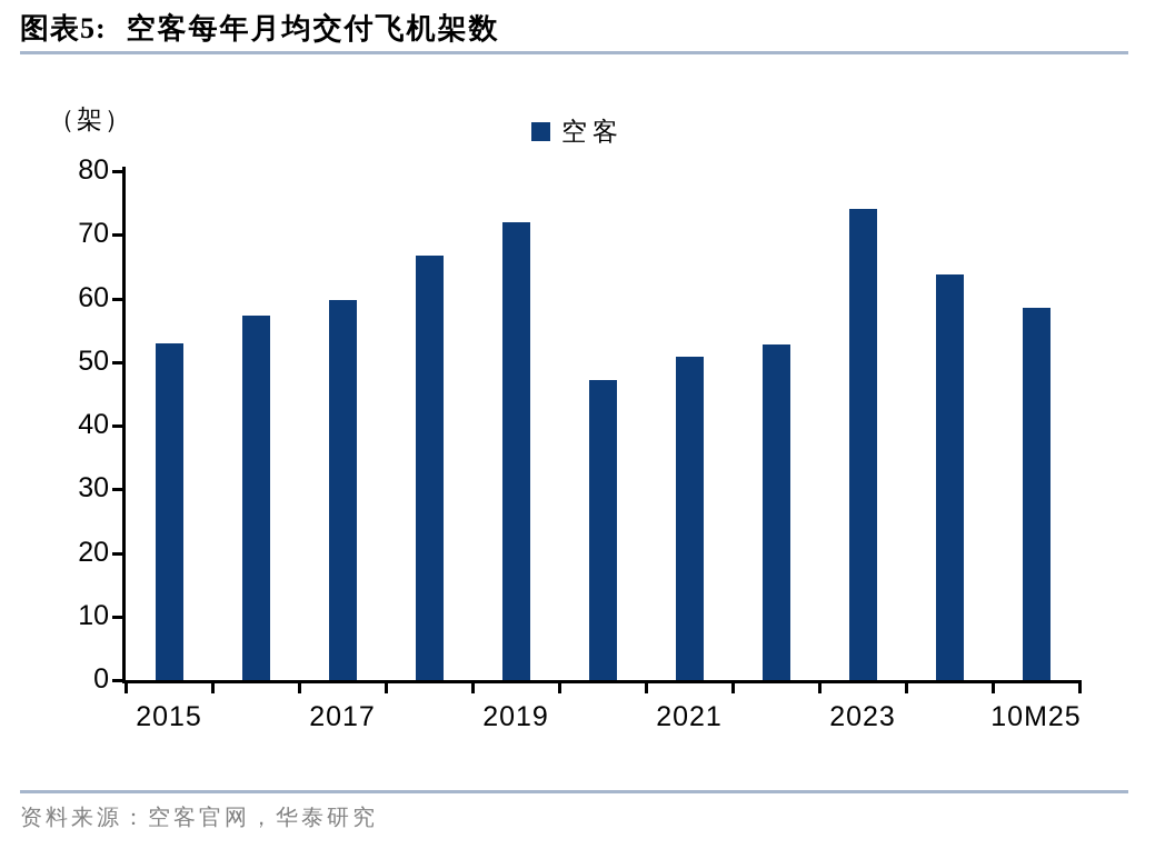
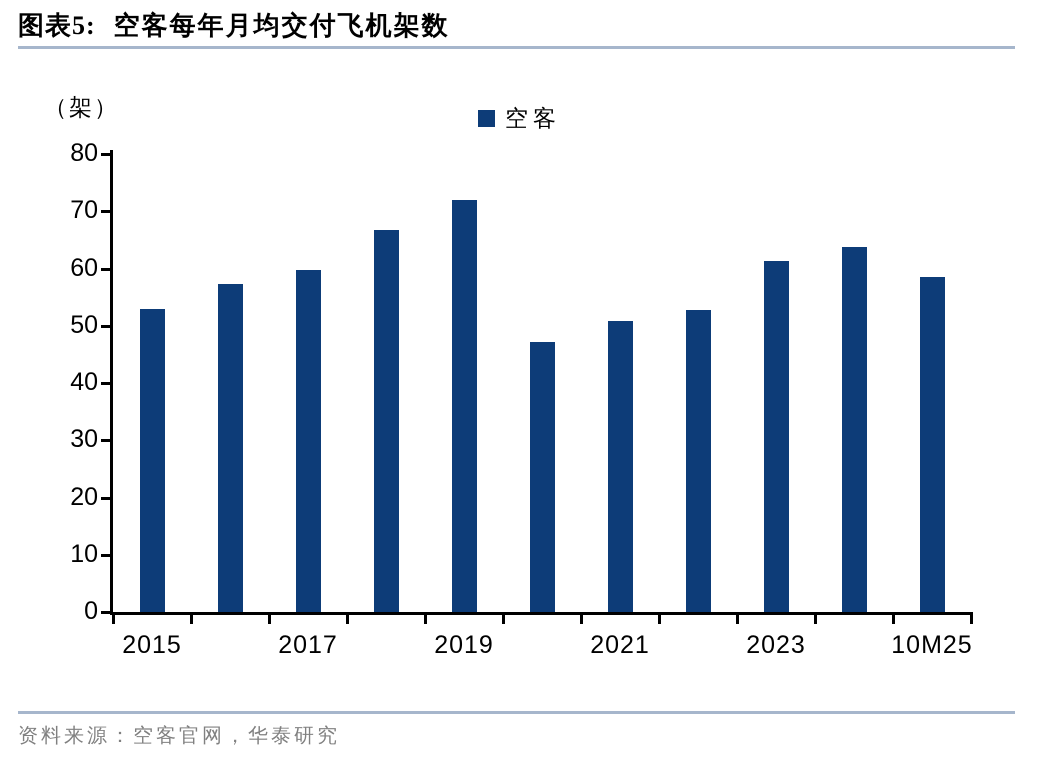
2023: 74 -> 61
